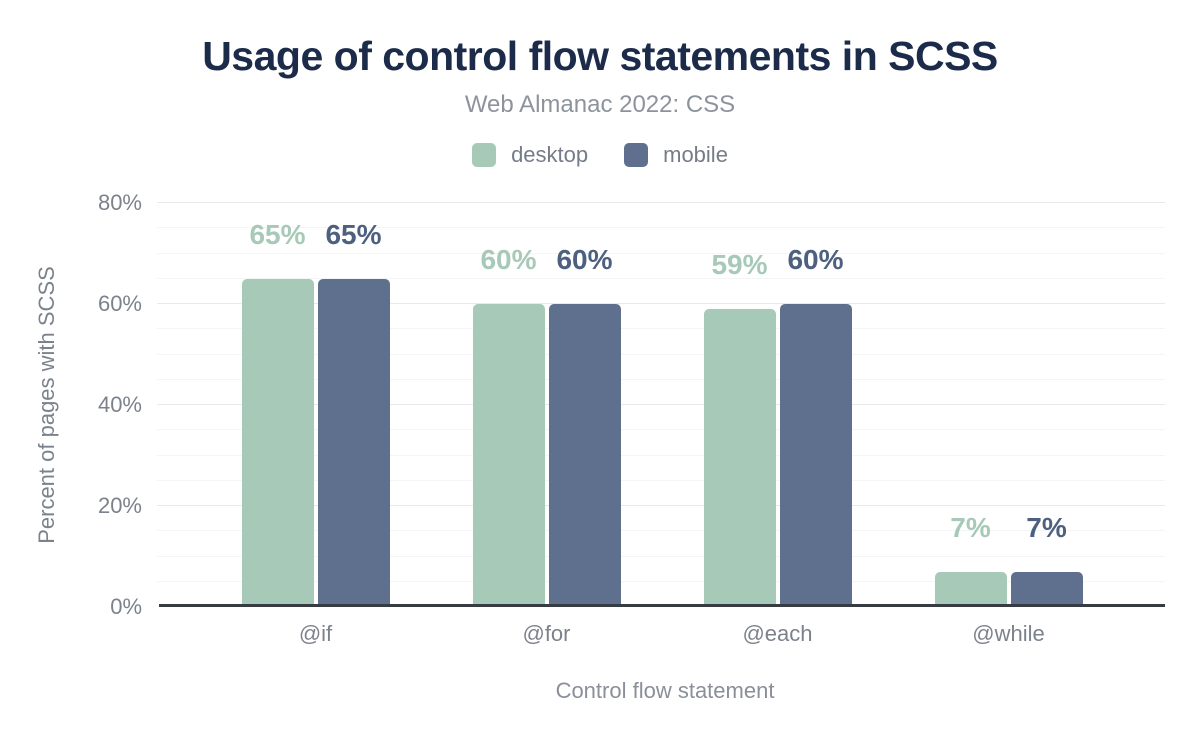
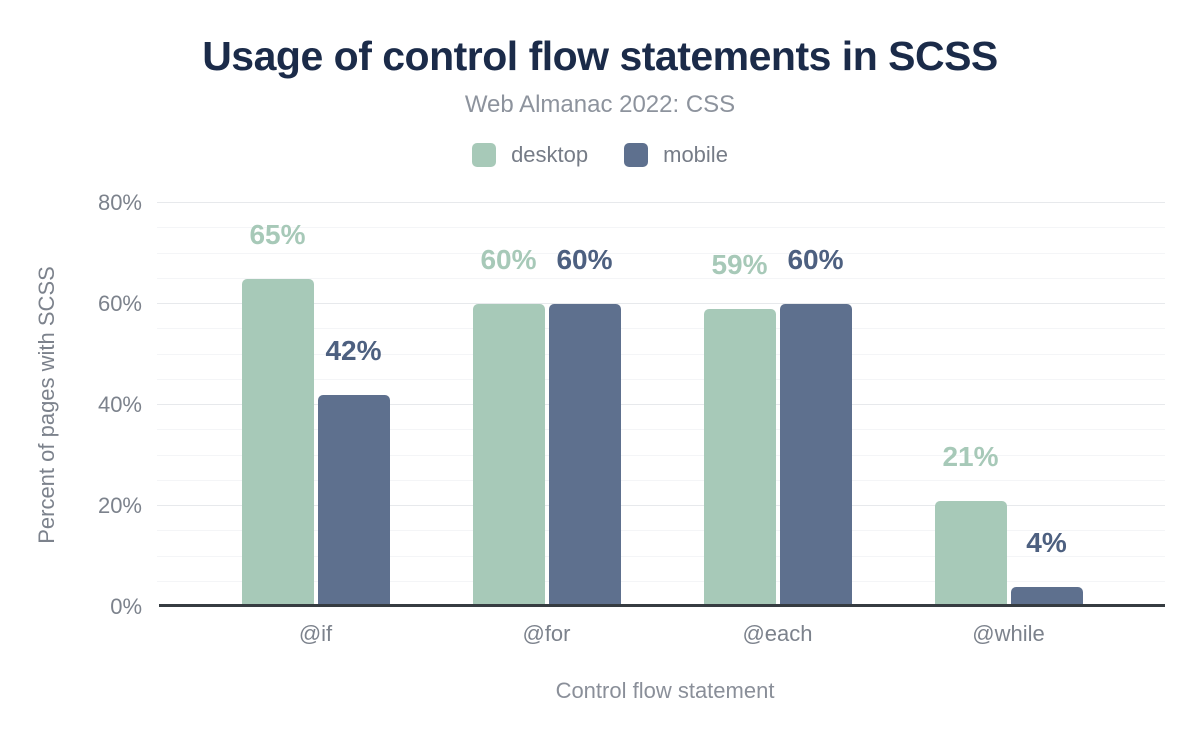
mobile/@if: 65% -> 42%
desktop/@while: 7% -> 21%
mobile/@while: 7% -> 4%
